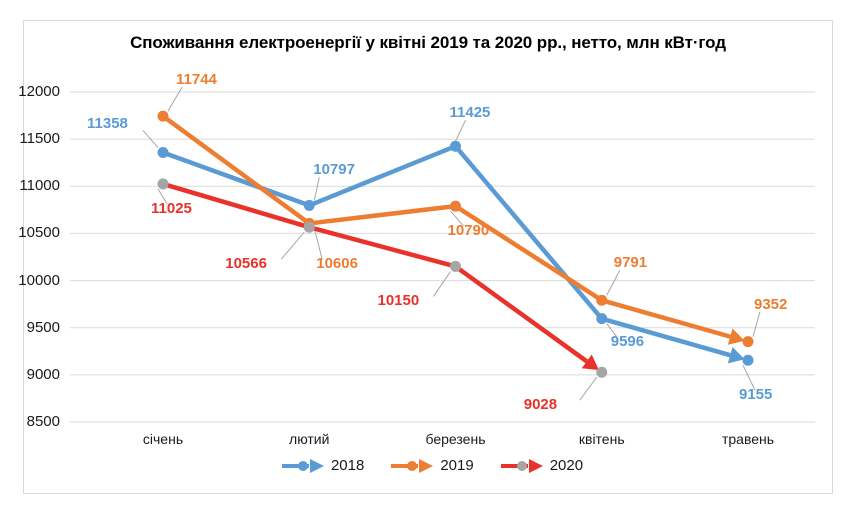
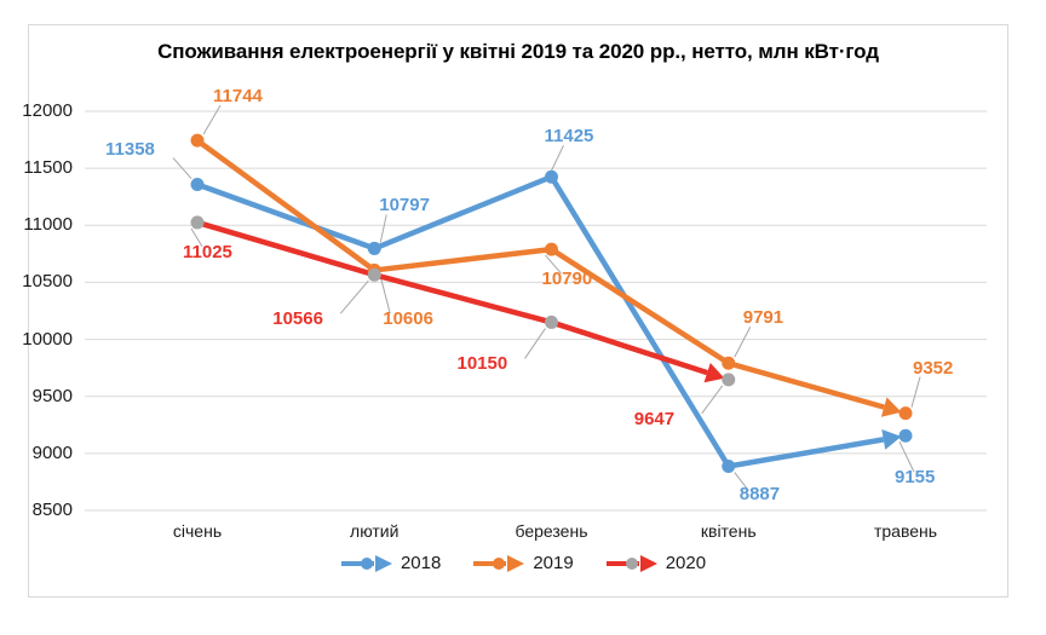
2018/квітень: 9596 -> 8887
2020/квітень: 9028 -> 9647
